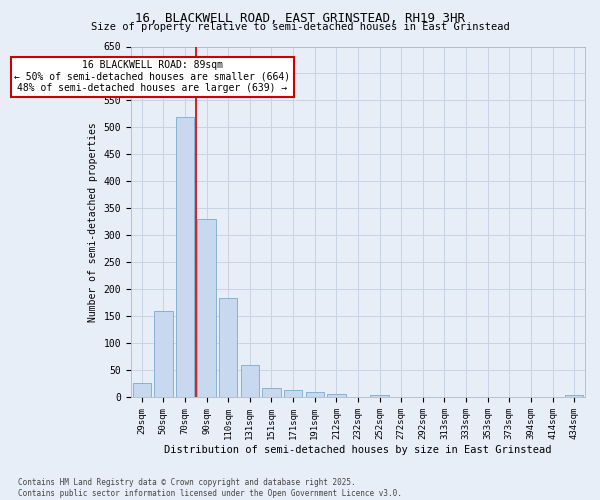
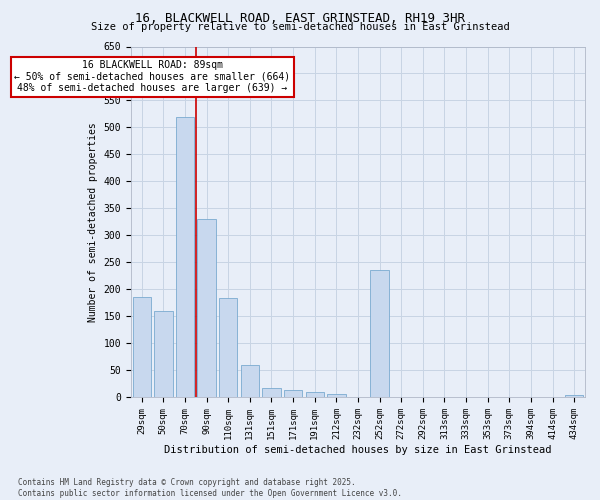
29sqm: 27 -> 186
252sqm: 5 -> 236
